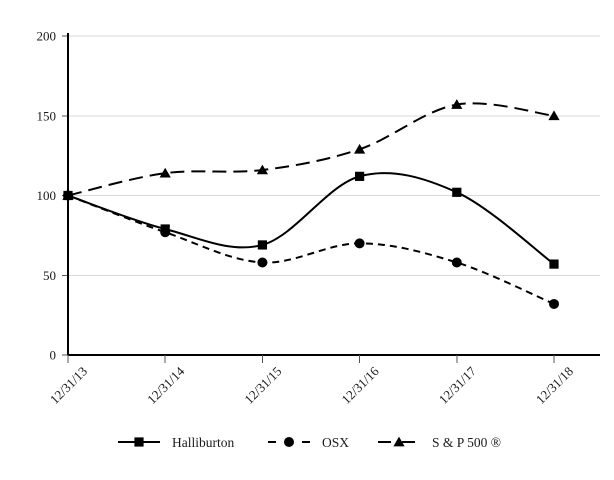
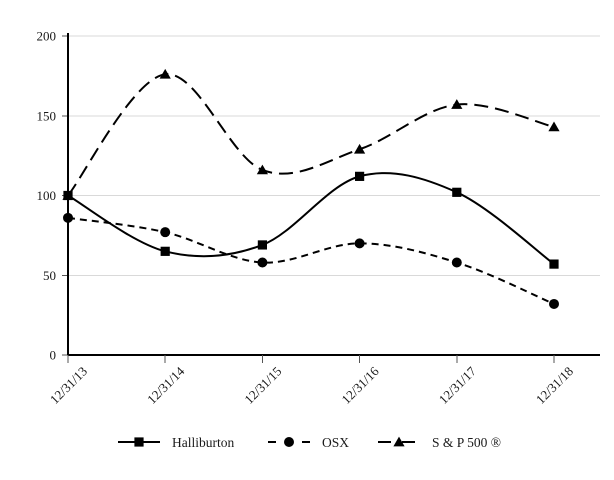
OSX/12/31/13: 100 -> 86
Halliburton/12/31/14: 79 -> 65
S & P 500 ®/12/31/14: 114 -> 176
S & P 500 ®/12/31/18: 150 -> 143
